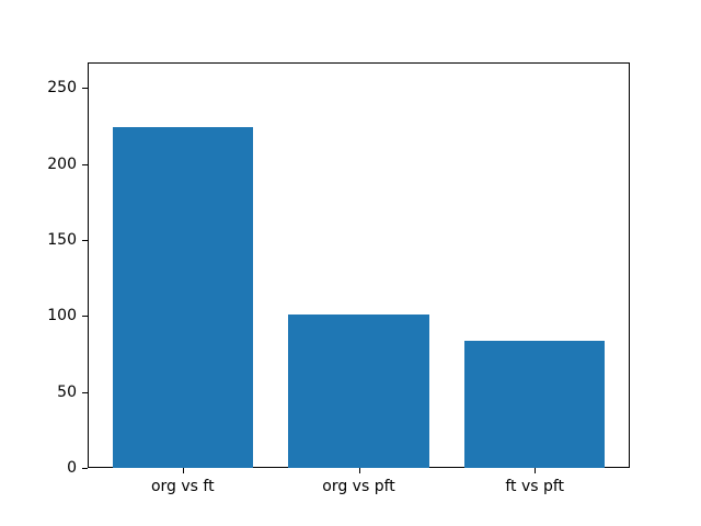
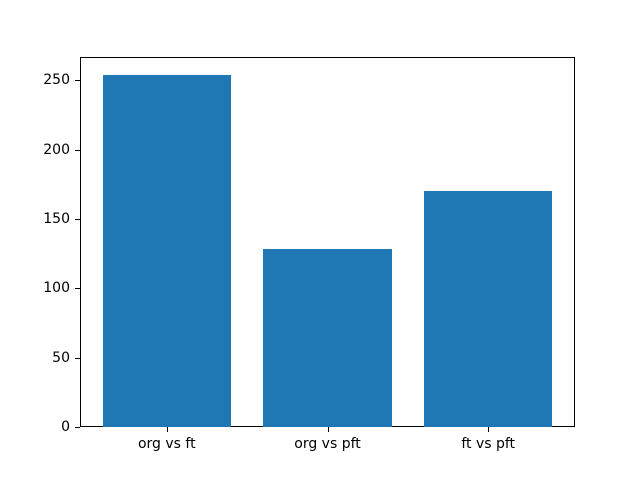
org vs ft: 224 -> 254
org vs pft: 101 -> 128
ft vs pft: 84 -> 170
